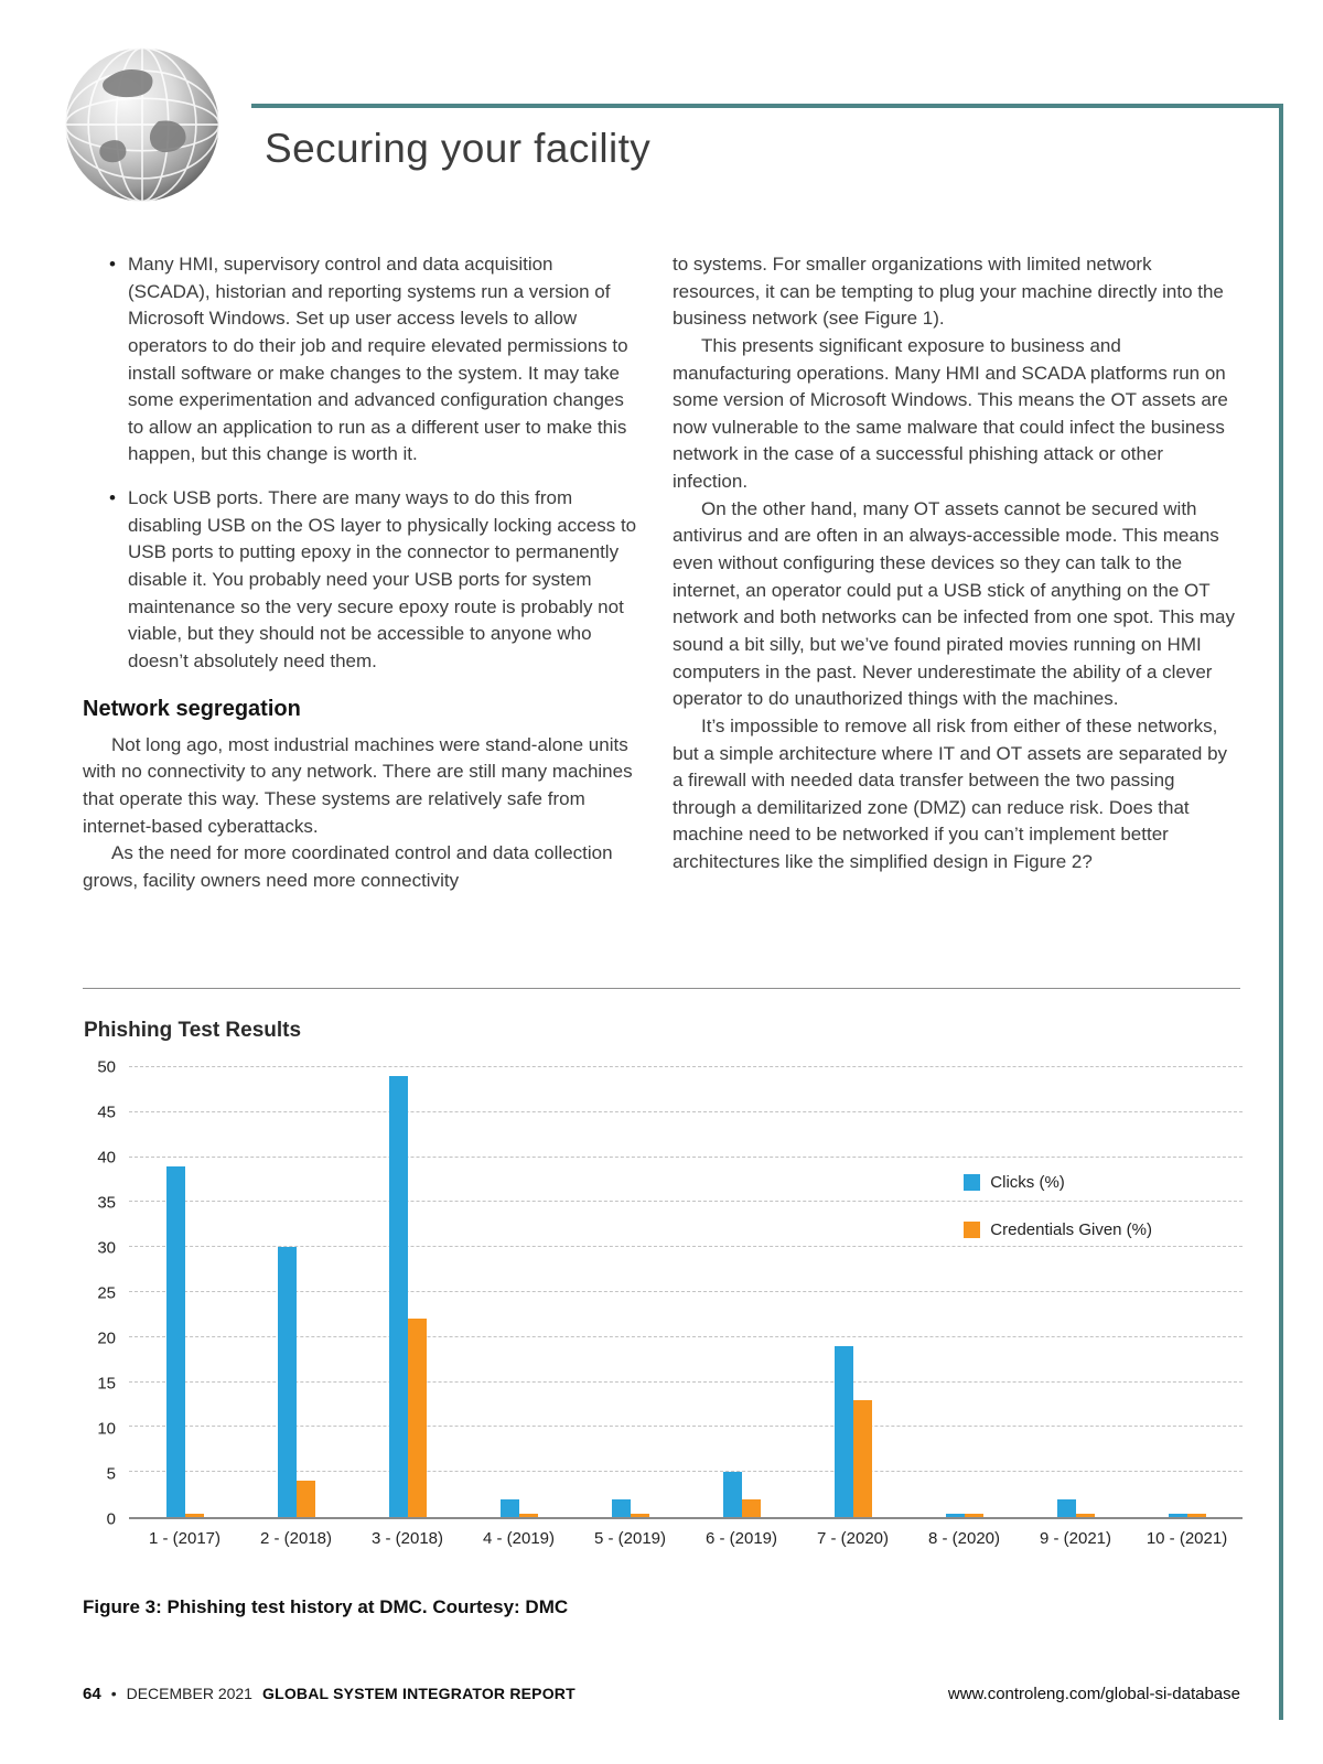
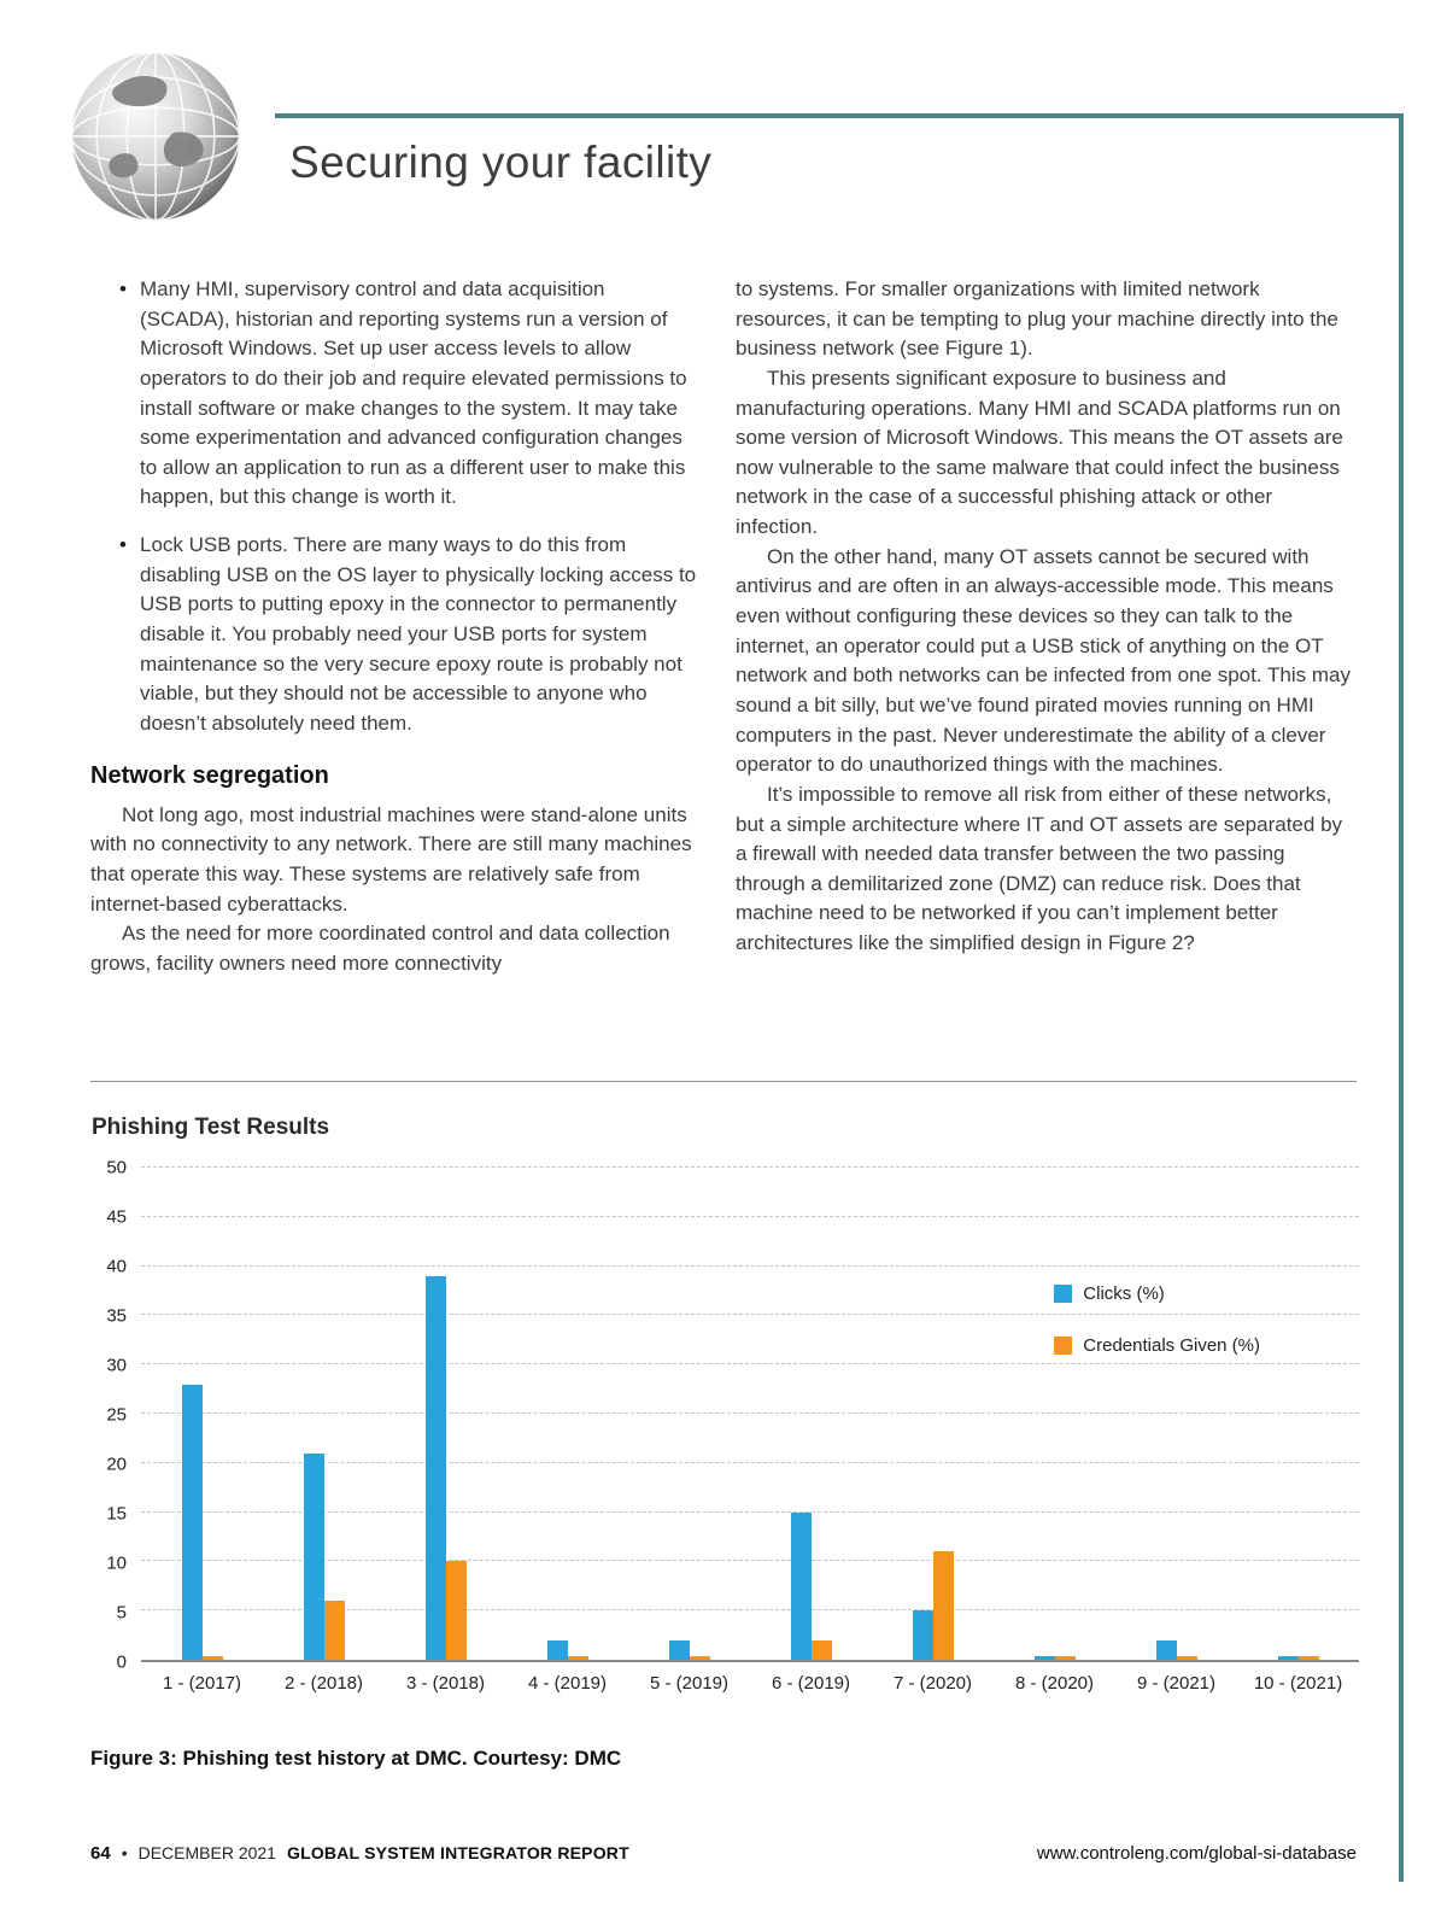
Clicks (%)/1 - (2017): 39 -> 28
Clicks (%)/2 - (2018): 30 -> 21
Credentials Given (%)/2 - (2018): 4 -> 6
Clicks (%)/3 - (2018): 49 -> 39
Credentials Given (%)/3 - (2018): 22 -> 10
Clicks (%)/6 - (2019): 5 -> 15
Clicks (%)/7 - (2020): 19 -> 5
Credentials Given (%)/7 - (2020): 13 -> 11
